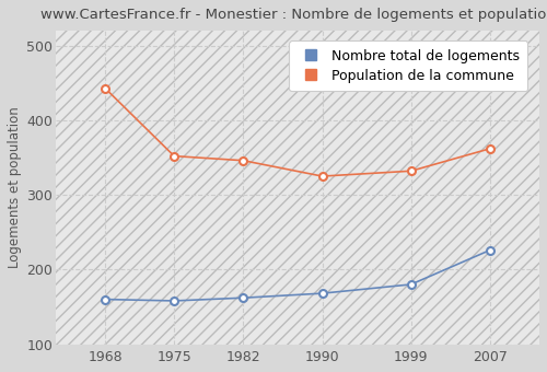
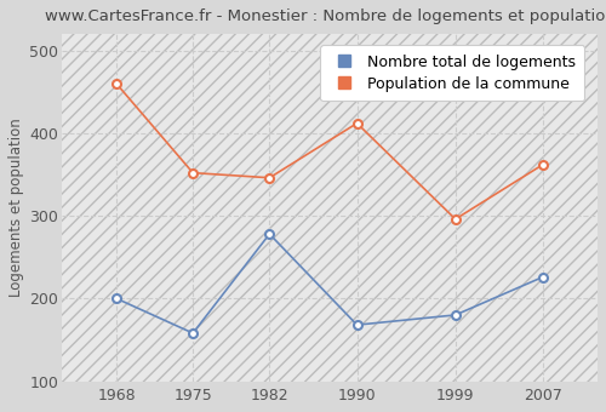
Nombre total de logements/1968: 160 -> 200
Population de la commune/1968: 443 -> 460
Nombre total de logements/1982: 162 -> 278
Population de la commune/1990: 325 -> 412
Population de la commune/1999: 332 -> 296
